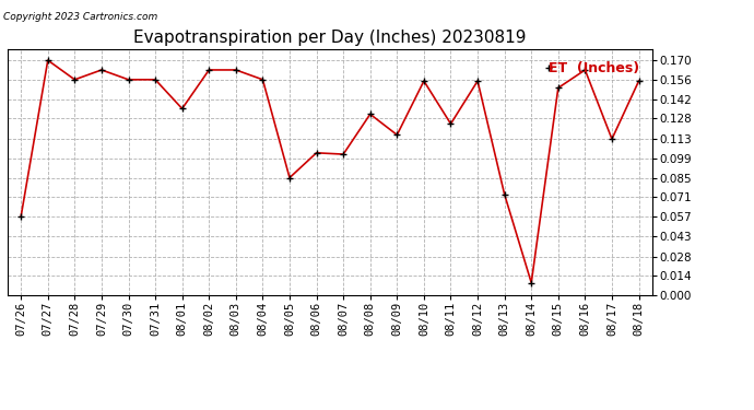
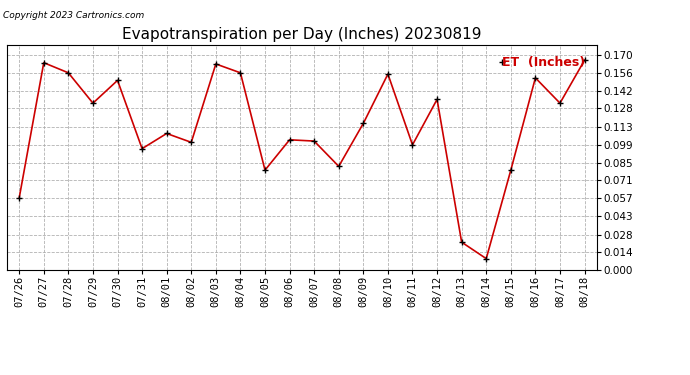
07/27: 0.170 -> 0.164
07/29: 0.163 -> 0.132
07/30: 0.156 -> 0.150
07/31: 0.156 -> 0.096
08/01: 0.135 -> 0.108
08/02: 0.163 -> 0.101
08/05: 0.085 -> 0.079
08/08: 0.131 -> 0.082
08/11: 0.124 -> 0.099
08/12: 0.155 -> 0.135
08/13: 0.073 -> 0.022
08/15: 0.150 -> 0.079
08/16: 0.163 -> 0.152
08/17: 0.113 -> 0.132
08/18: 0.155 -> 0.166
